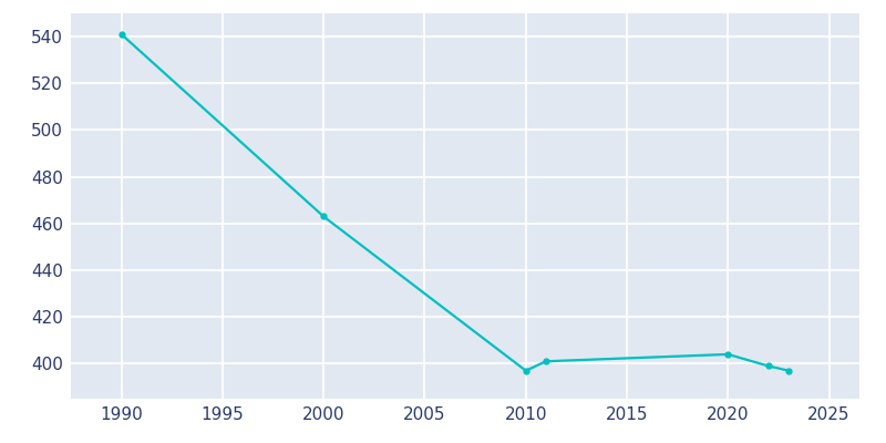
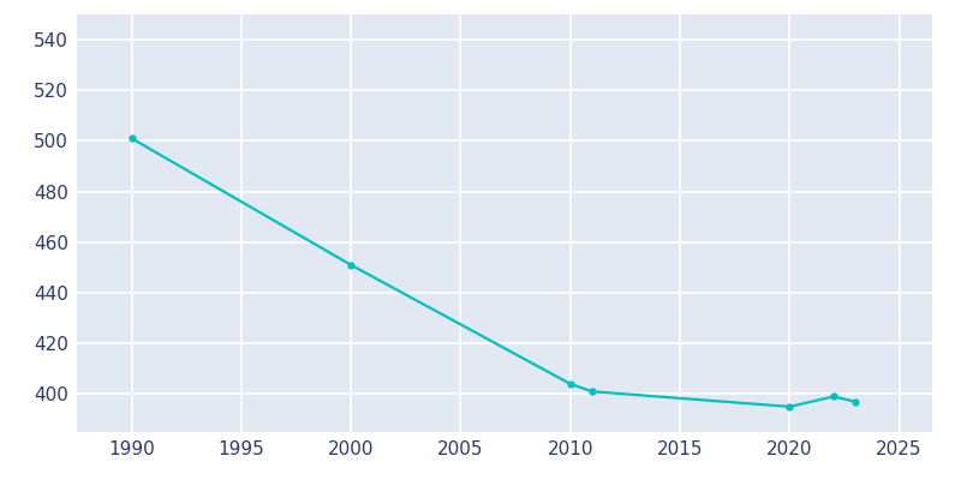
1990: 541 -> 501
2000: 463 -> 451
2010: 397 -> 404
2020: 404 -> 395
